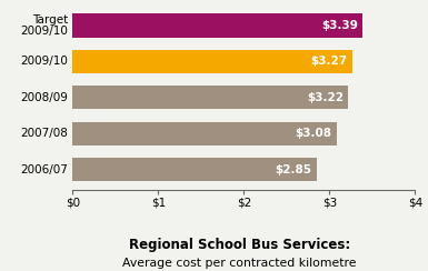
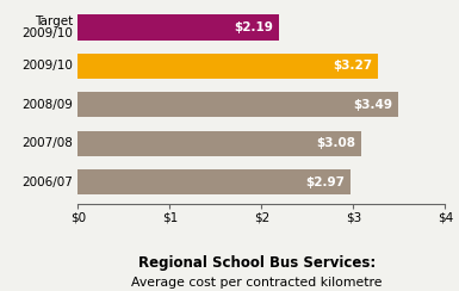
Target 2009/10: $3.39 -> $2.19
2008/09: $3.22 -> $3.49
2006/07: $2.85 -> $2.97
